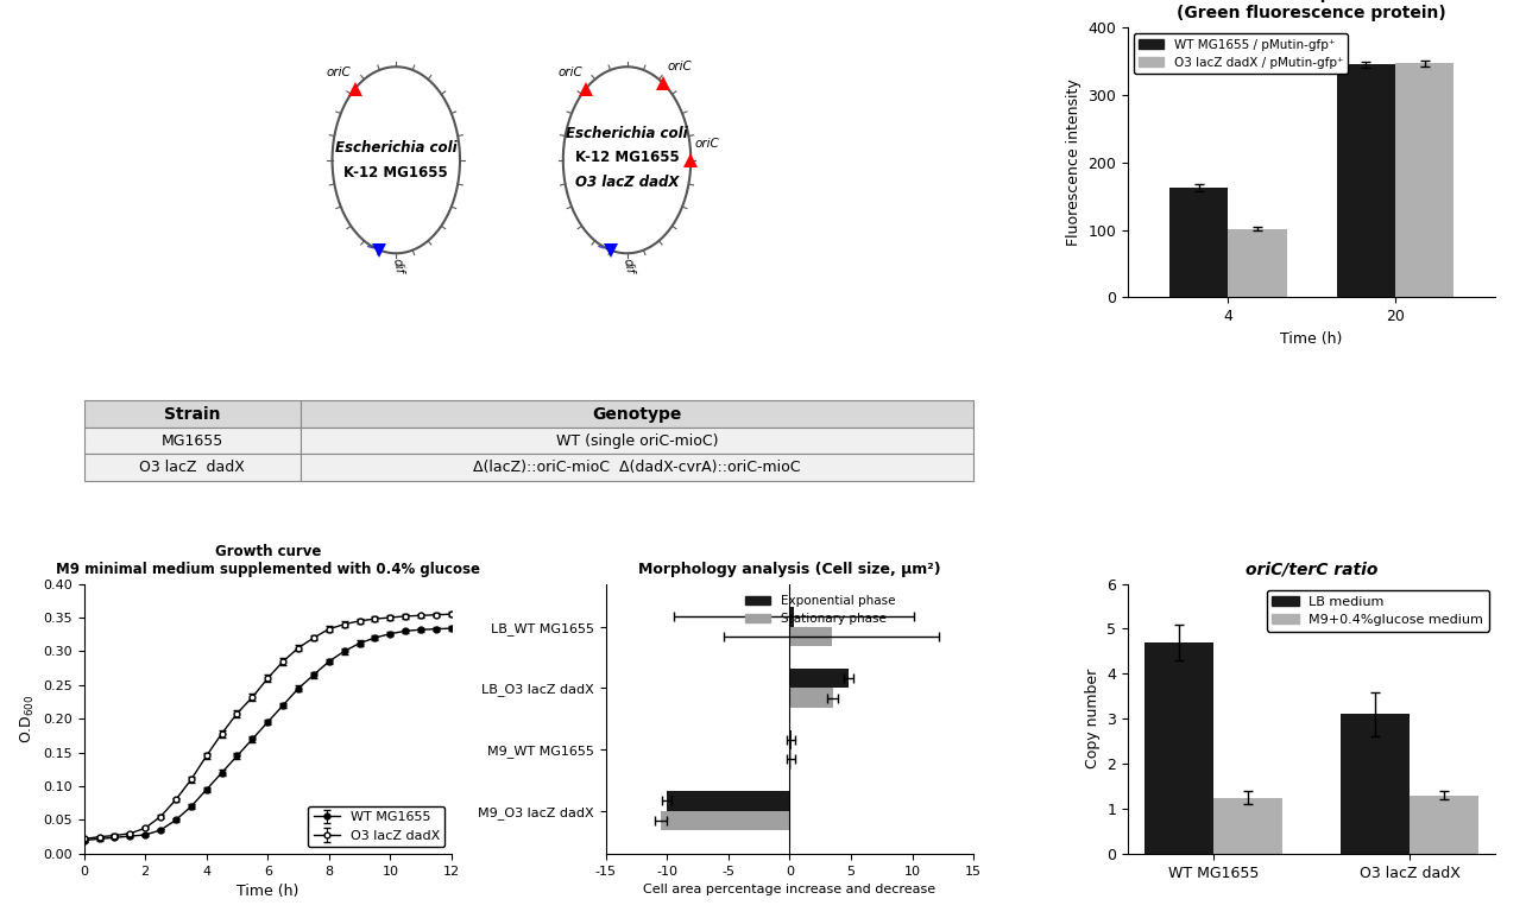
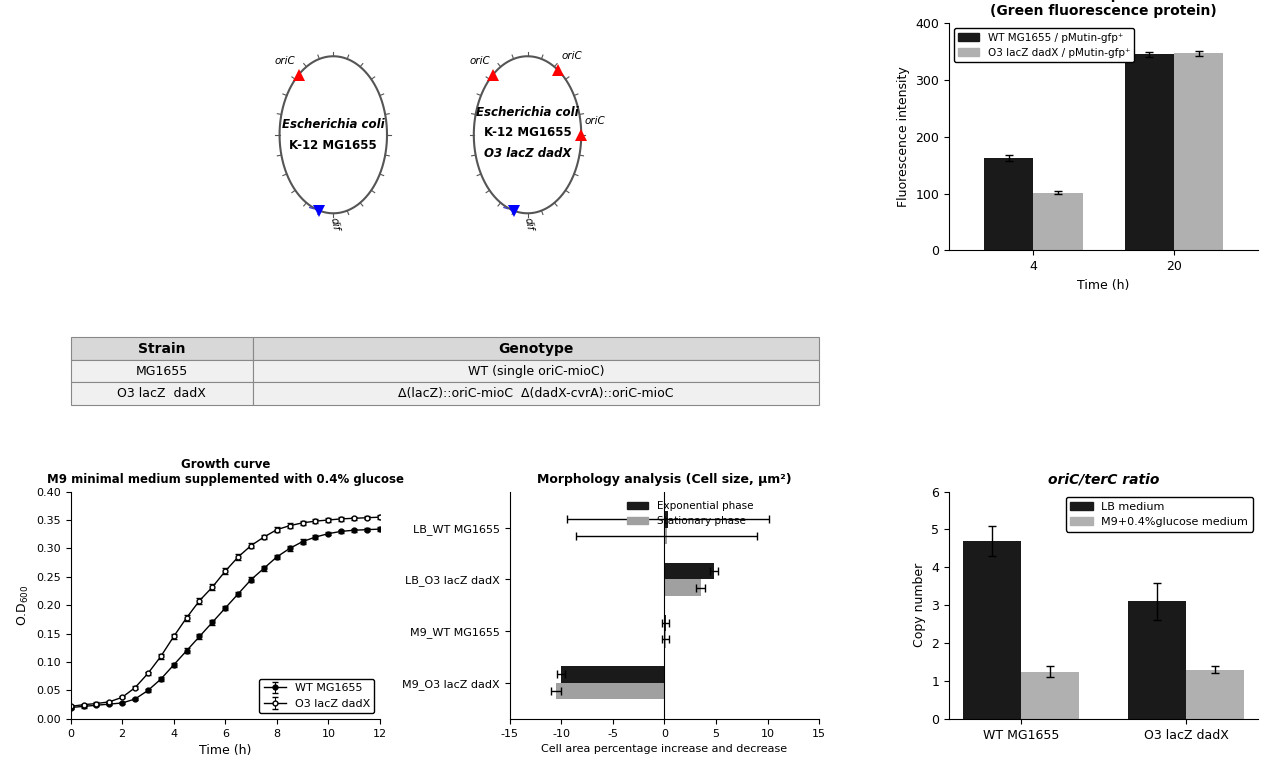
Morphology analysis (Cell size, μm²)/Stationary phase/LB_WT MG1655: 3.4 -> 0.2
